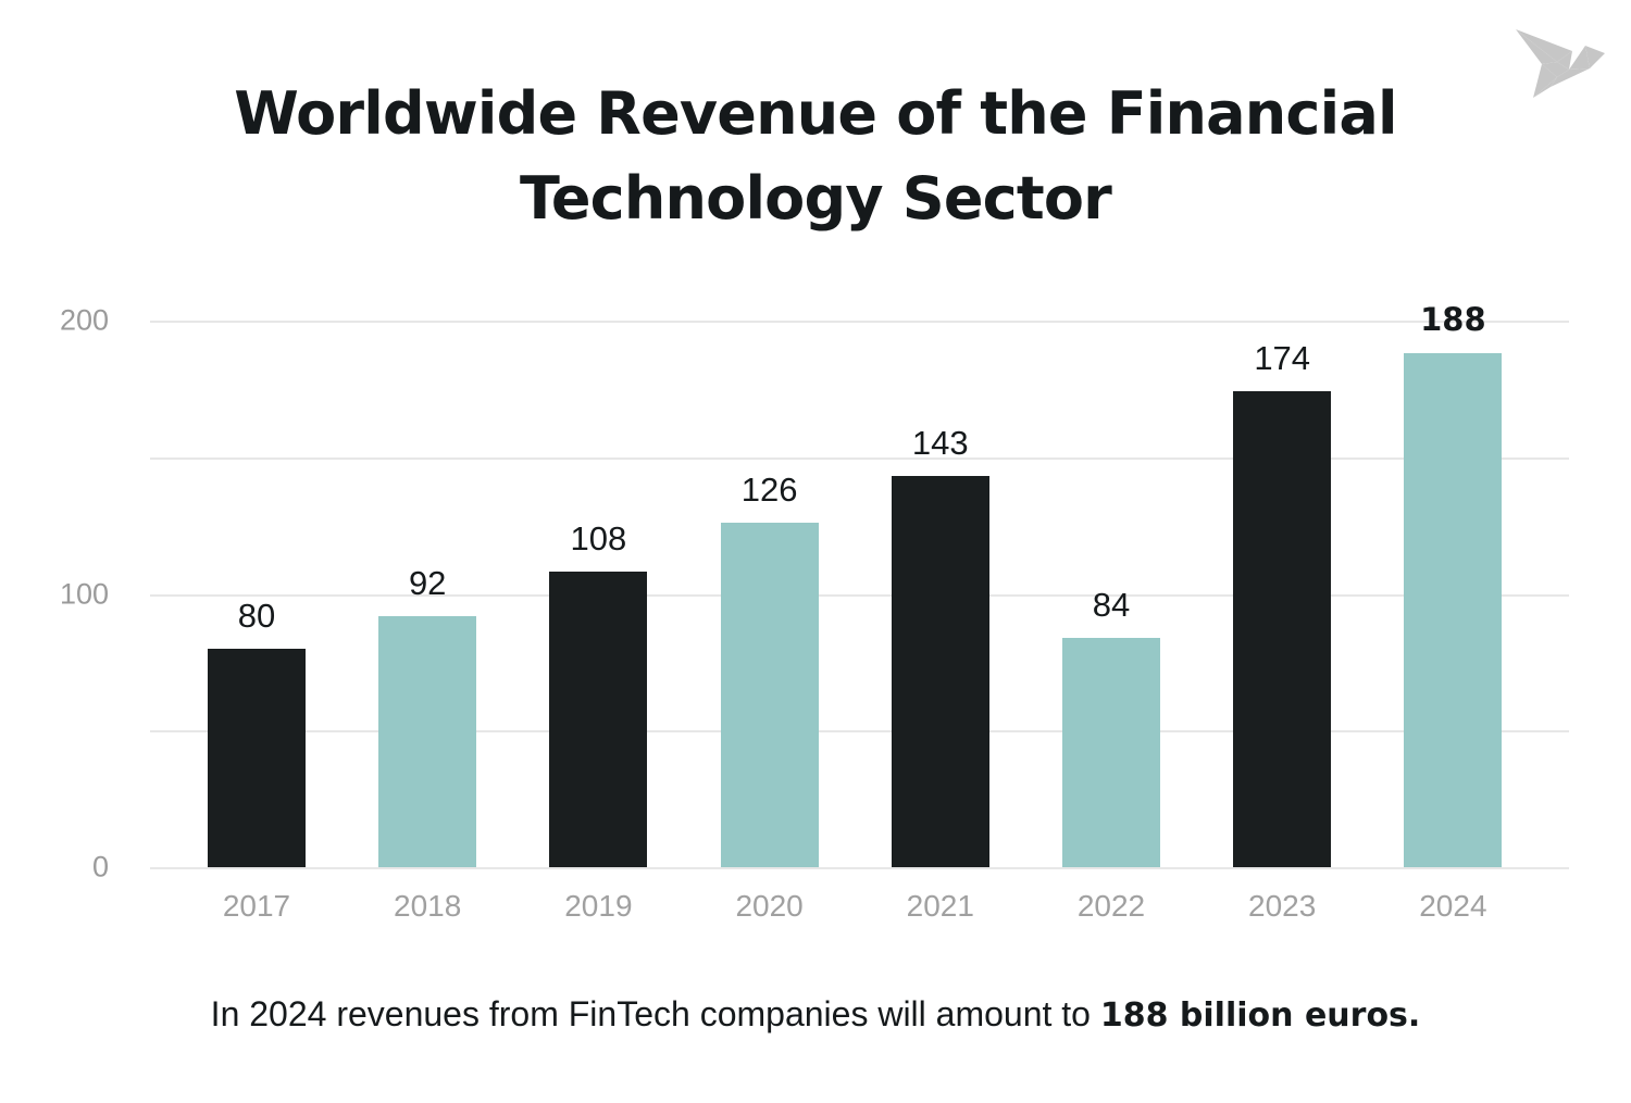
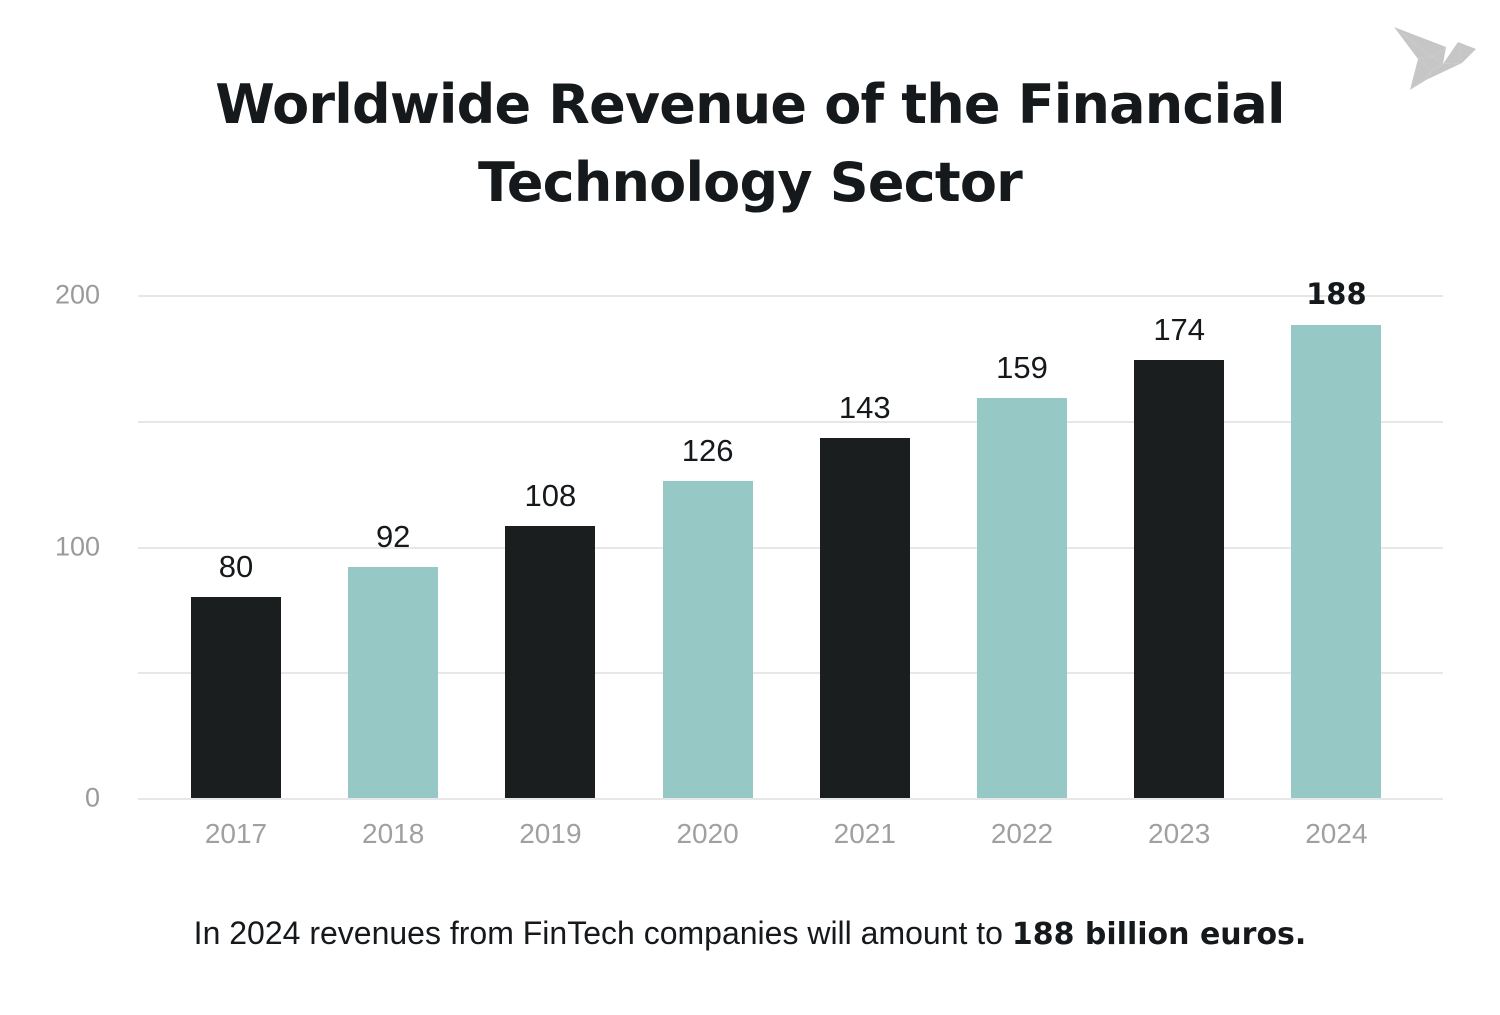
2022: 84 -> 159
